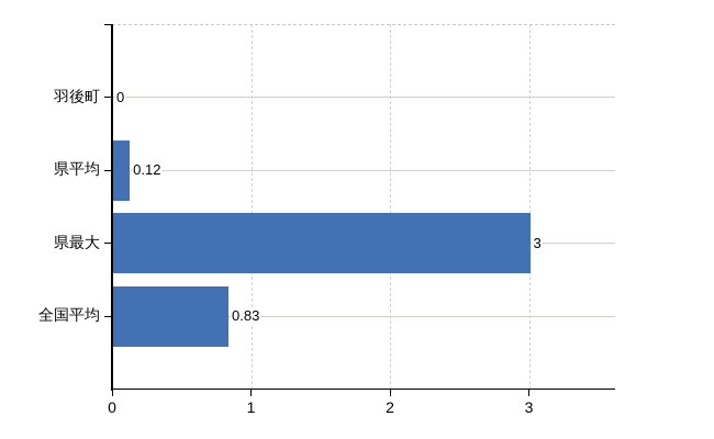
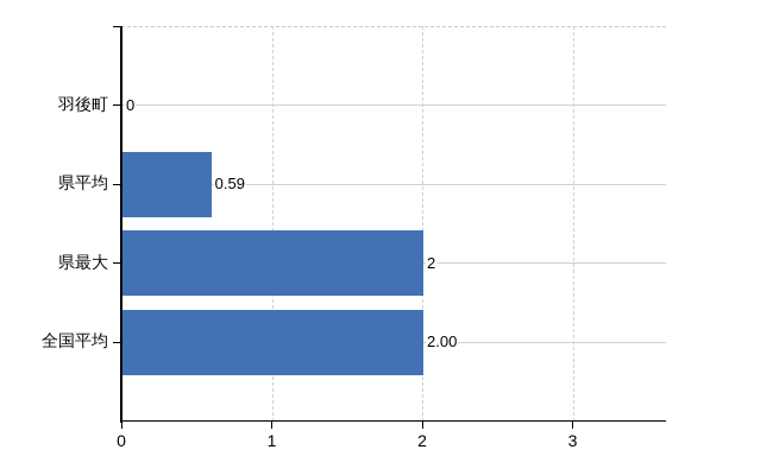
県平均: 0.12 -> 0.59
県最大: 3 -> 2
全国平均: 0.83 -> 2.00
